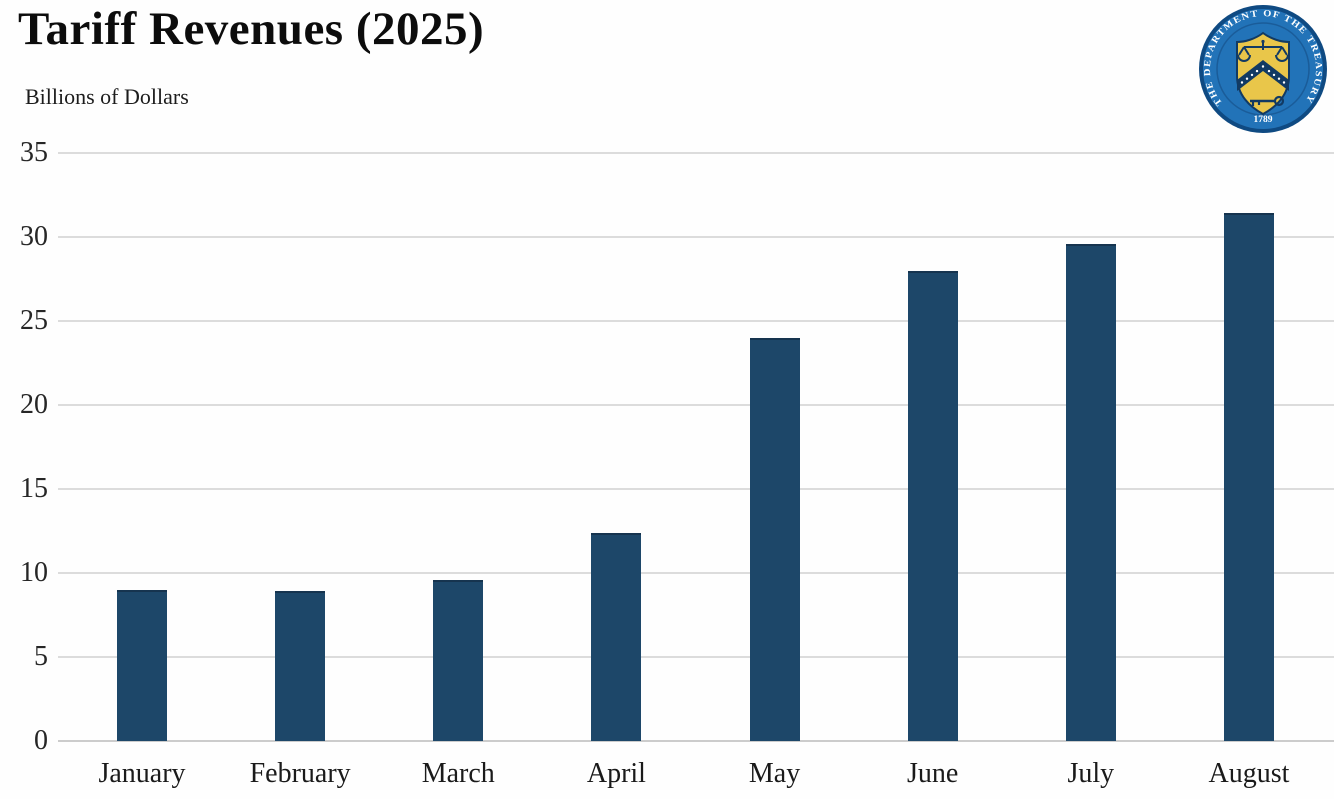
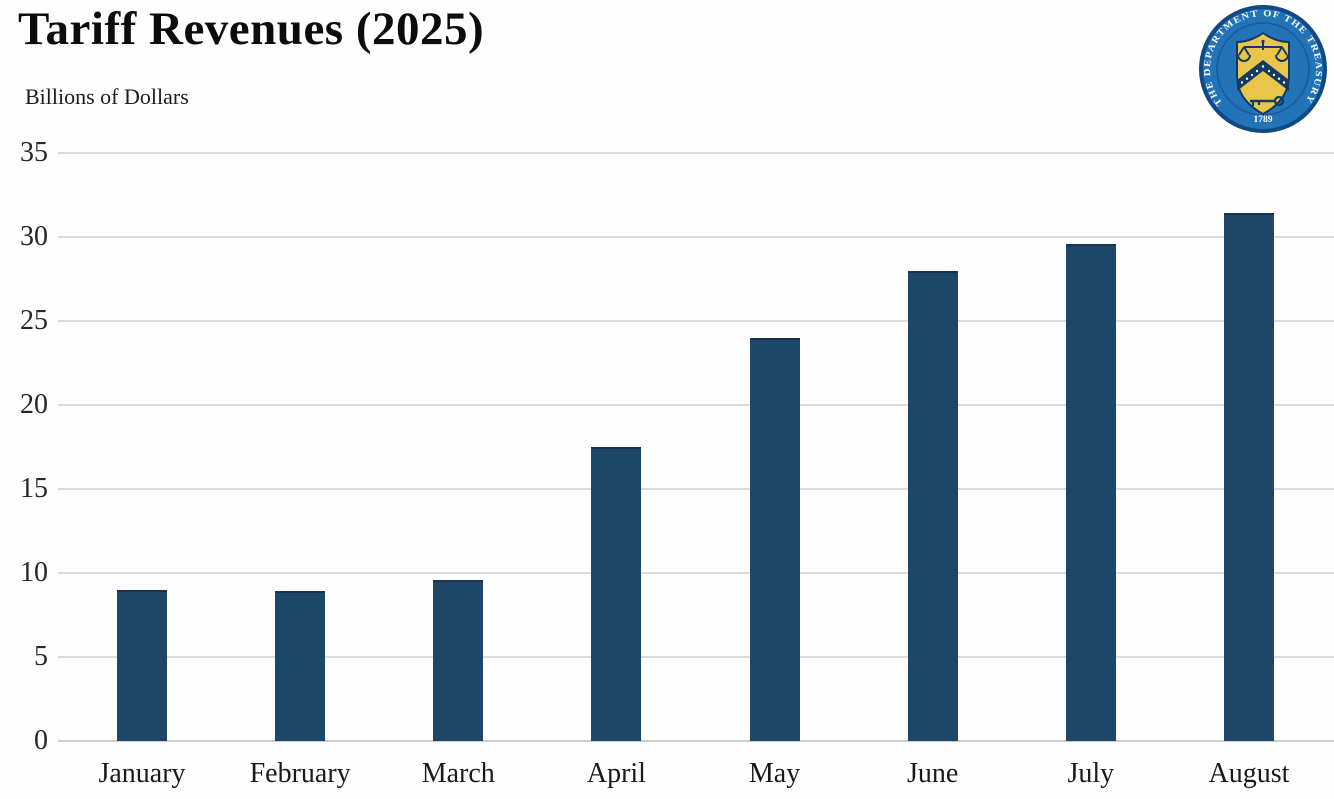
April: 12.4 -> 17.5
